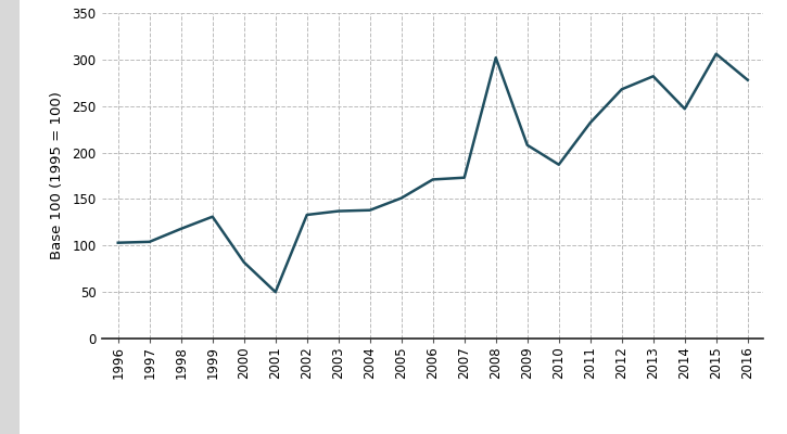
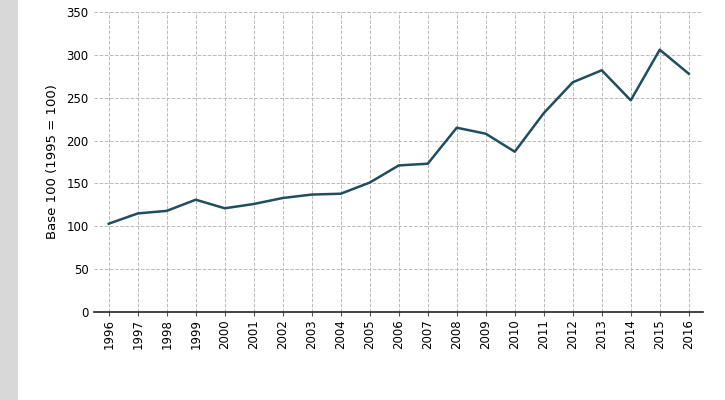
1997: 104 -> 115
2000: 82 -> 121
2001: 50 -> 126
2008: 302 -> 215
